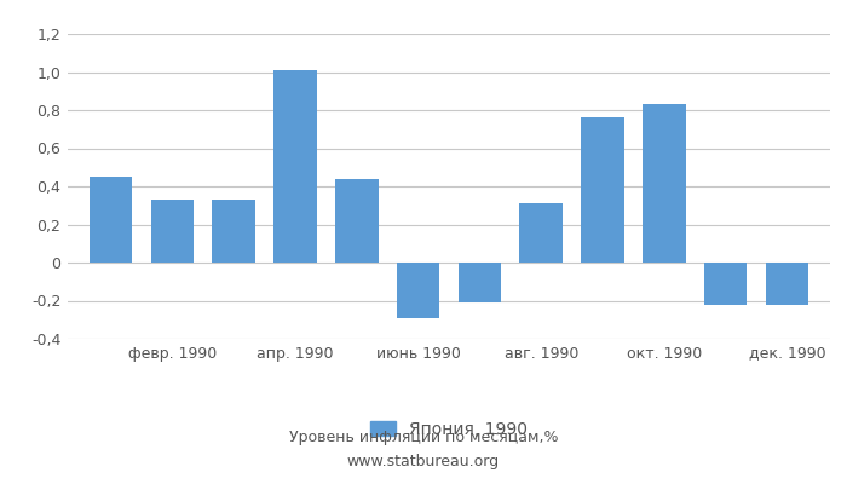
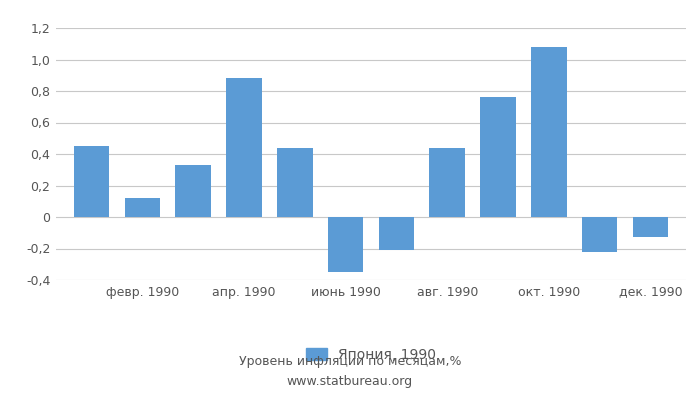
февр. 1990: 0,33 -> 0,12
апр. 1990: 1,01 -> 0,88
июнь 1990: -0,29 -> -0,35
авг. 1990: 0,31 -> 0,44
окт. 1990: 0,83 -> 1,08
дек. 1990: -0,22 -> -0,13
